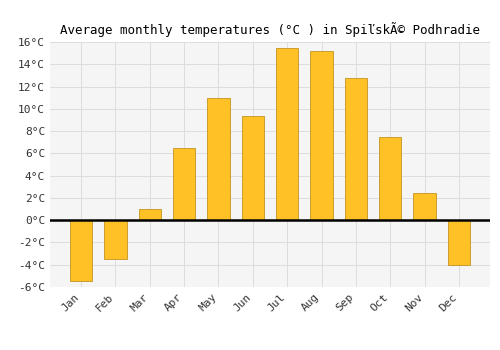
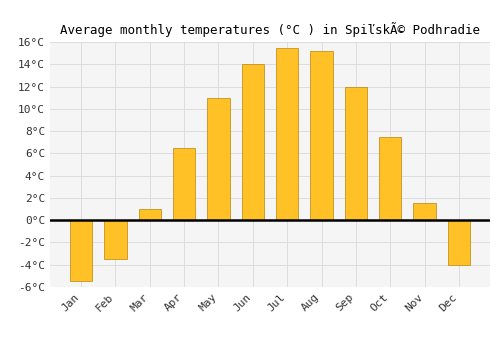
Jun: 9.4°C -> 14.0°C
Sep: 12.8°C -> 12.0°C
Nov: 2.4°C -> 1.5°C
